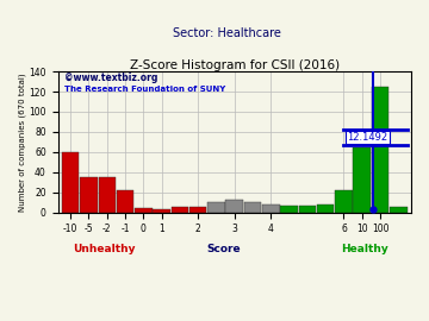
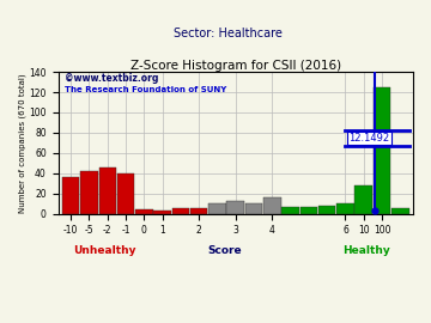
-10: 60 -> 36
-5: 35 -> 42
-2: 35 -> 46
-1: 22 -> 40
4: 8 -> 16
6: 22 -> 10
10: 65 -> 28
